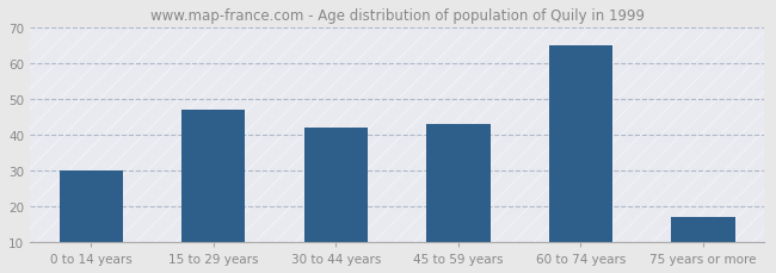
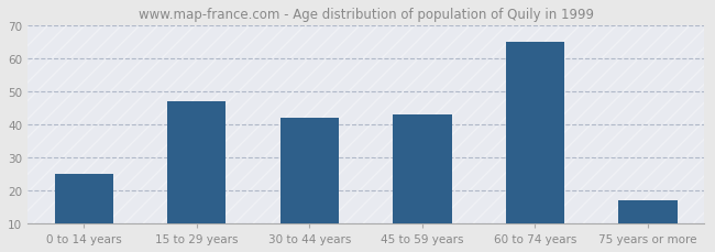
0 to 14 years: 30 -> 25
